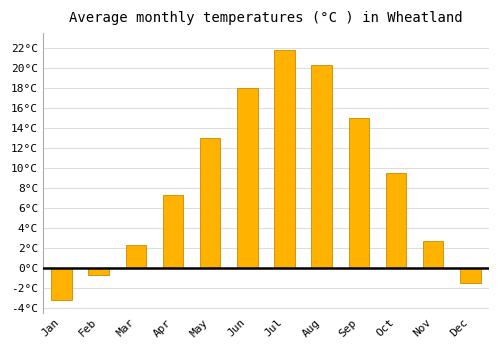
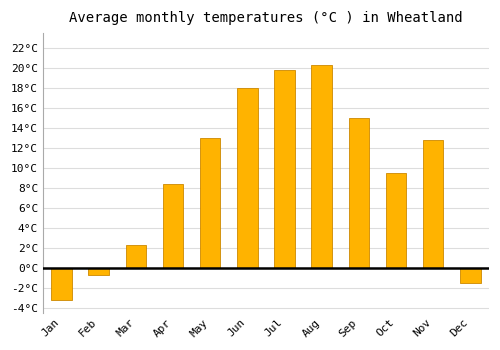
Apr: 7.3°C -> 8.4°C
Jul: 21.8°C -> 19.8°C
Nov: 2.7°C -> 12.8°C
